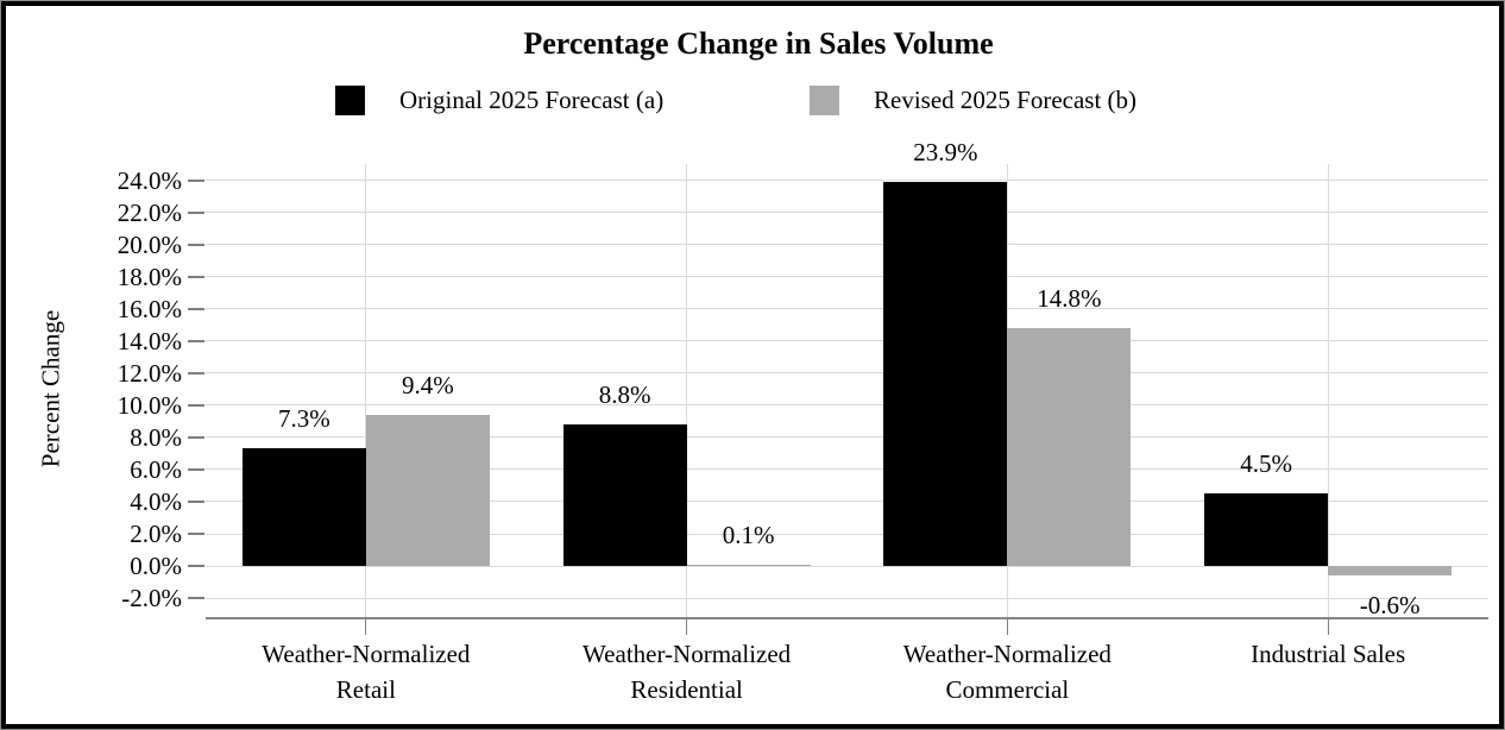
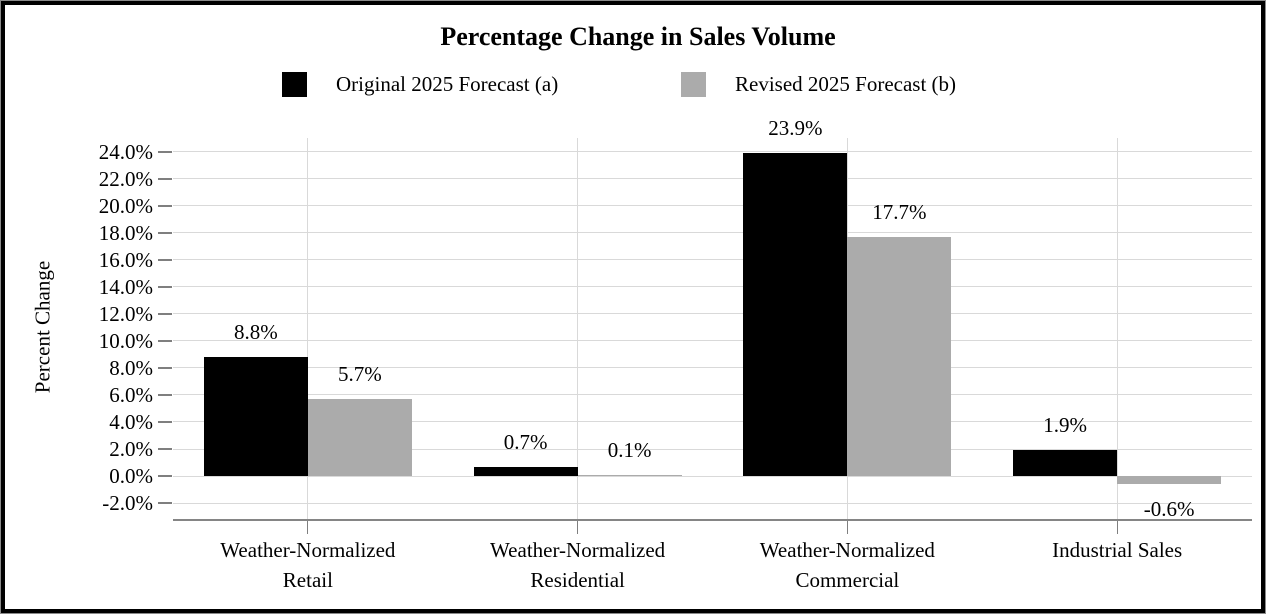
Original 2025 Forecast (a)/Weather-Normalized Retail: 7.3% -> 8.8%
Revised 2025 Forecast (b)/Weather-Normalized Retail: 9.4% -> 5.7%
Original 2025 Forecast (a)/Weather-Normalized Residential: 8.8% -> 0.7%
Revised 2025 Forecast (b)/Weather-Normalized Commercial: 14.8% -> 17.7%
Original 2025 Forecast (a)/Industrial Sales: 4.5% -> 1.9%
